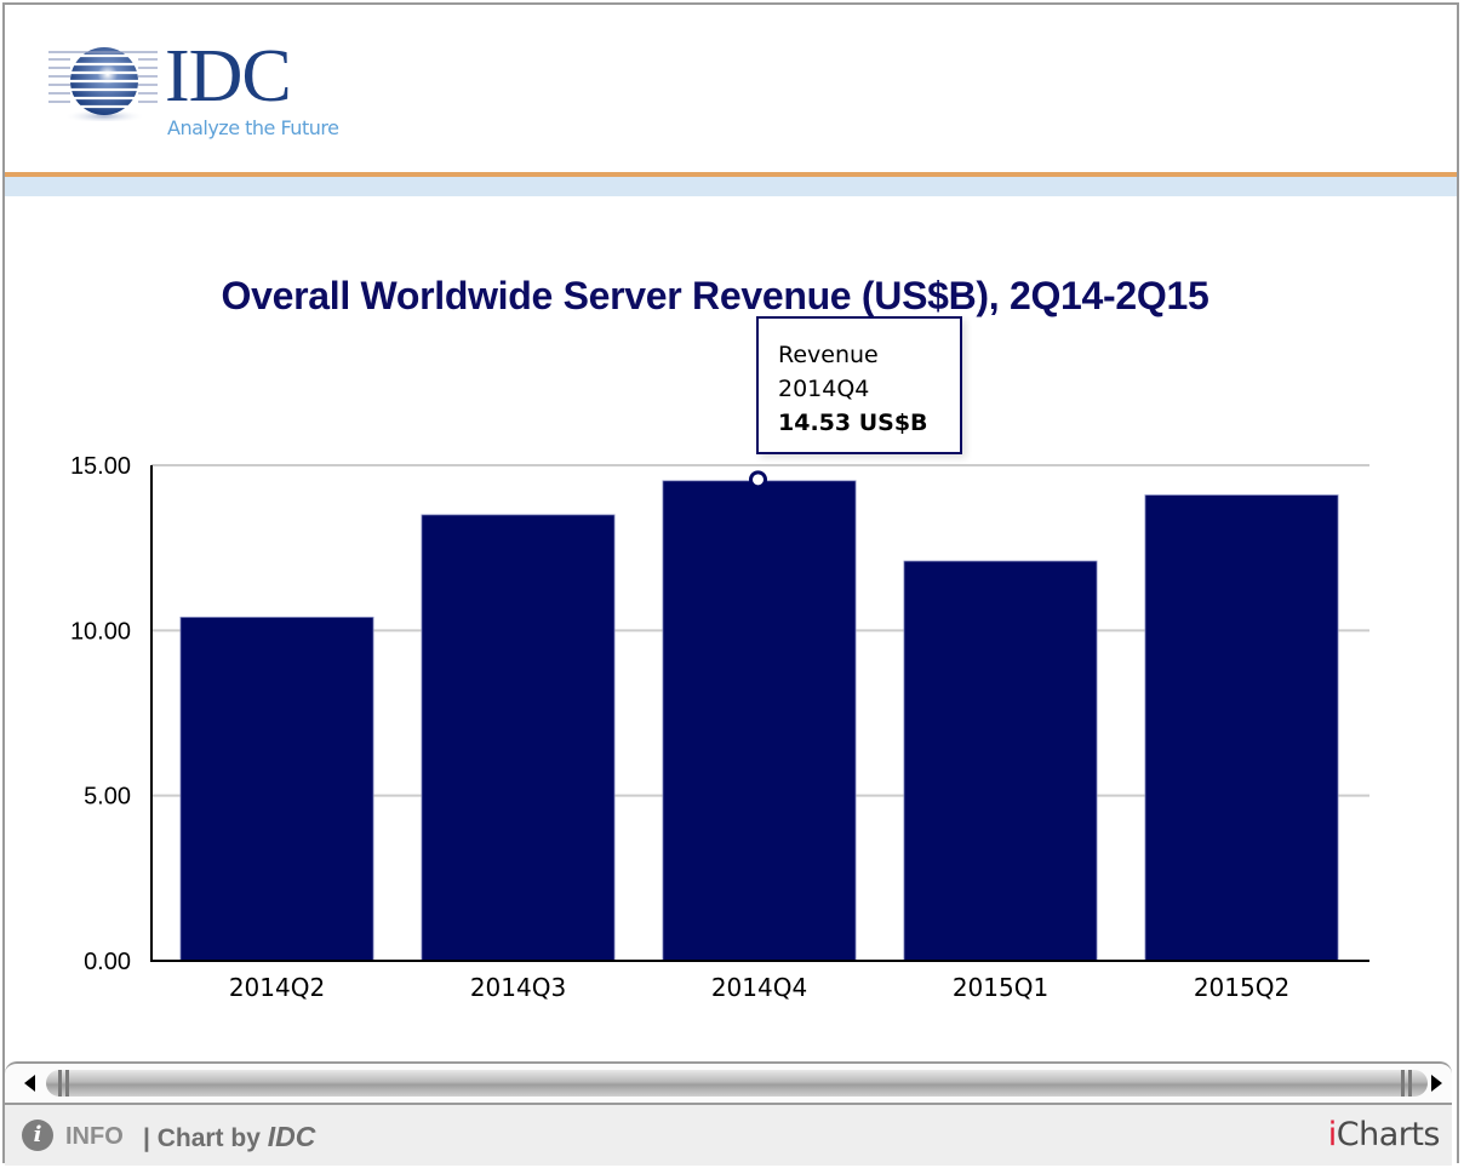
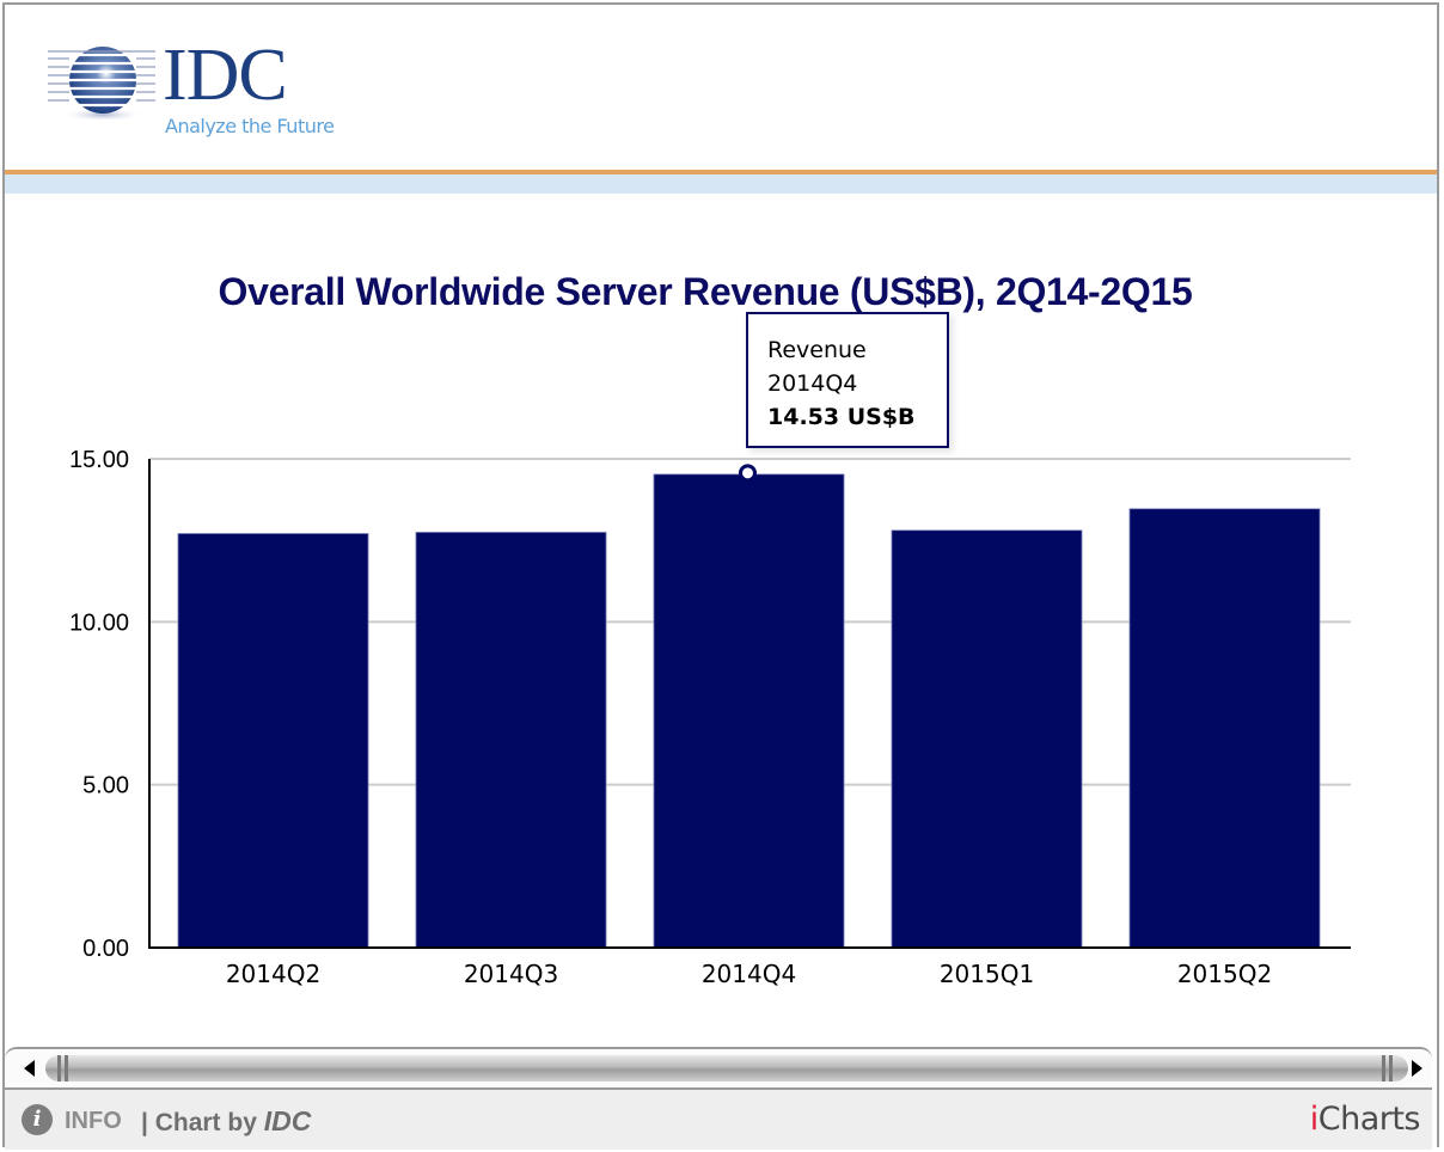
2014Q2: 10.4 -> 12.7
2014Q3: 13.5 -> 12.8
2015Q1: 12.1 -> 12.8
2015Q2: 14.1 -> 13.5
